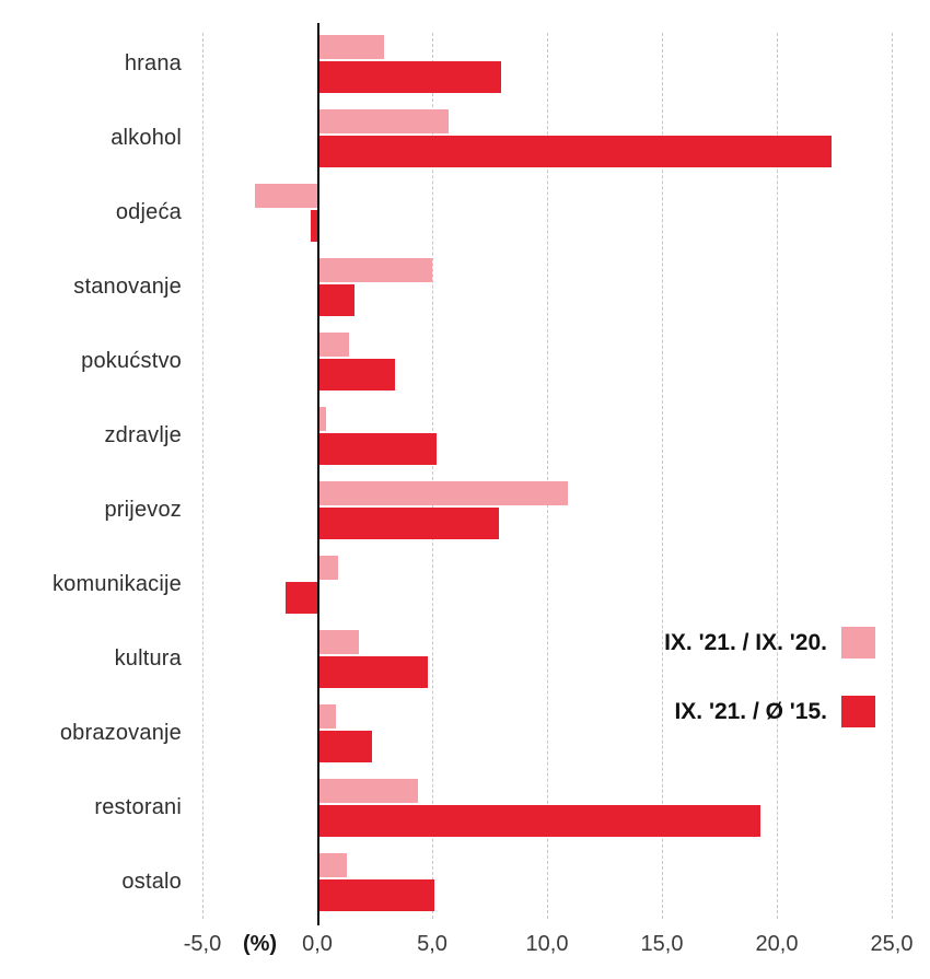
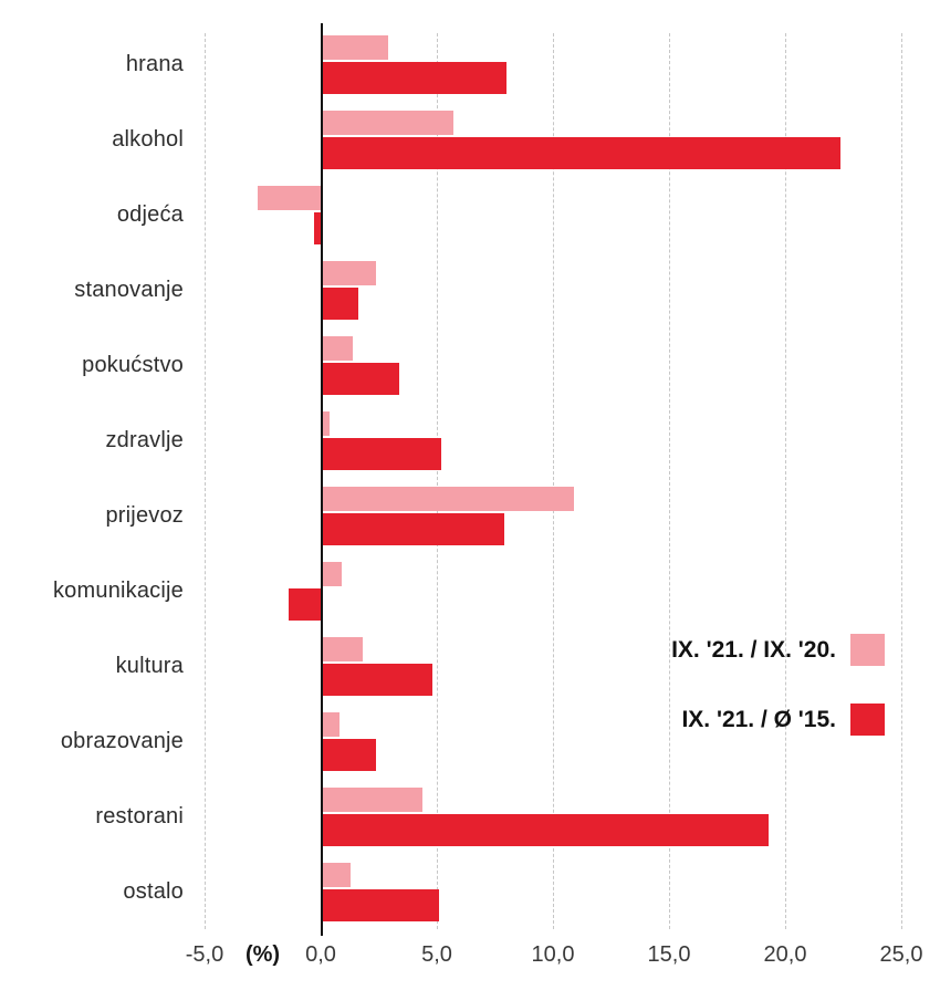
IX. '21. / IX. '20./stanovanje: 5,0 -> 2,4
